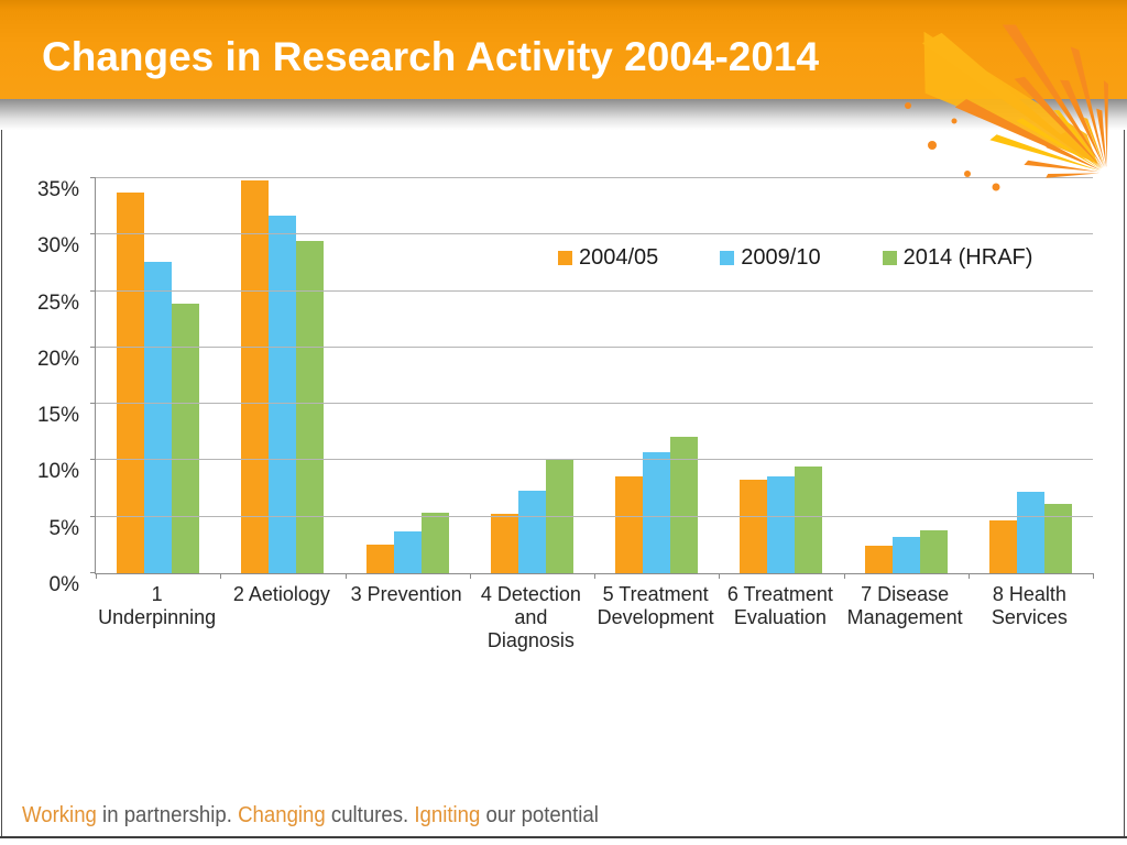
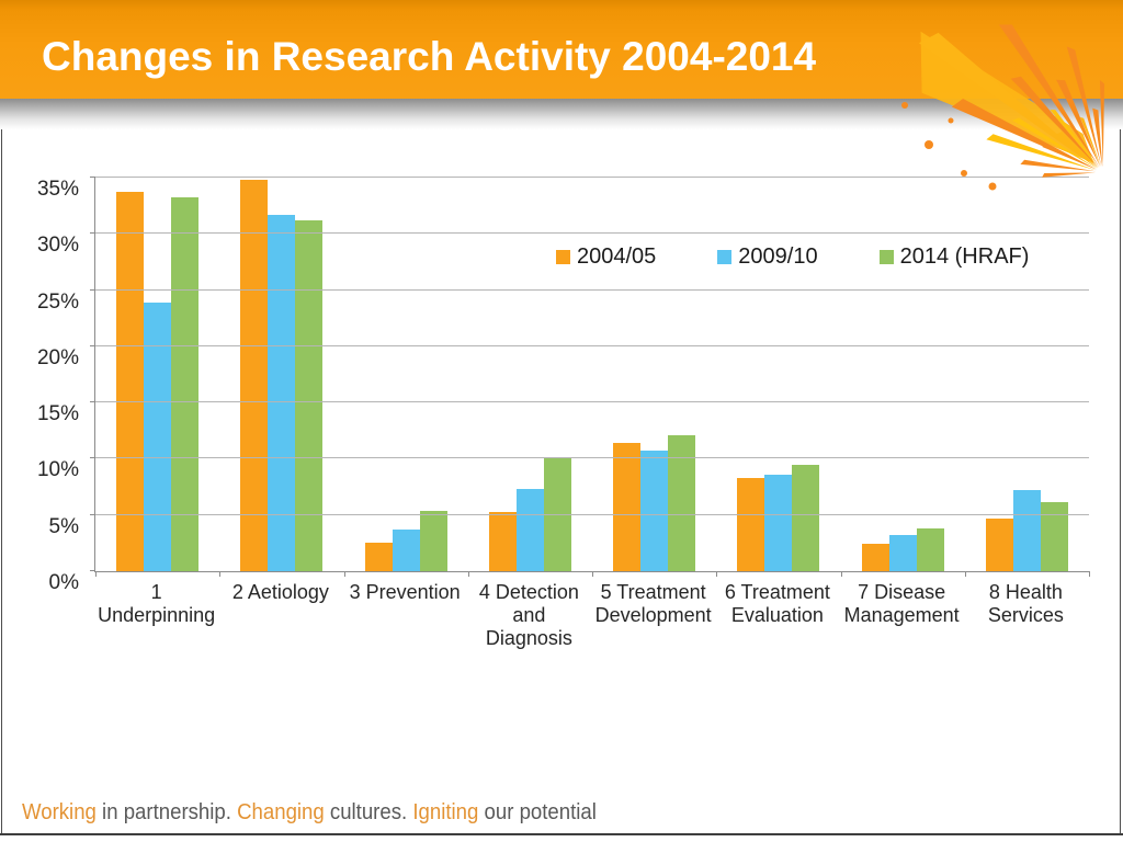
2009/10/1 Underpinning: 27.6% -> 23.9%
2014 (HRAF)/1 Underpinning: 23.9% -> 33.2%
2014 (HRAF)/2 Aetiology: 29.4% -> 31.2%
2004/05/5 Treatment Development: 8.6% -> 11.4%
